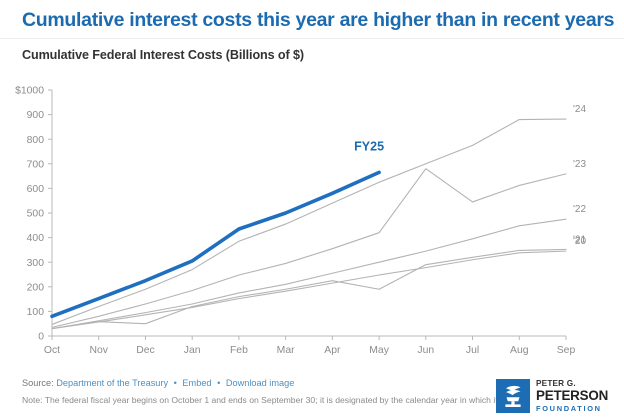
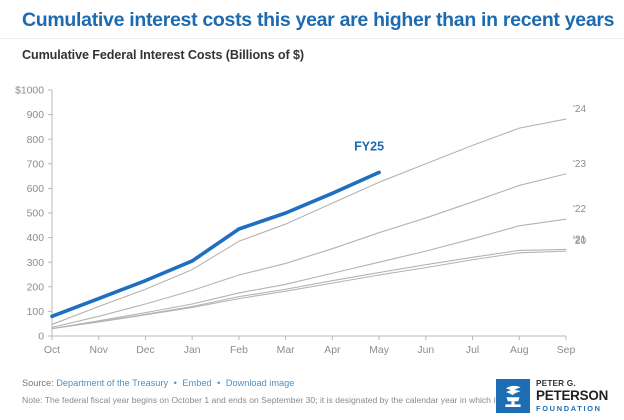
'21/Dec: $50 -> $90
'21/May: $190 -> $260
'23/Jun: $680 -> $480
'24/Aug: $880 -> $840
